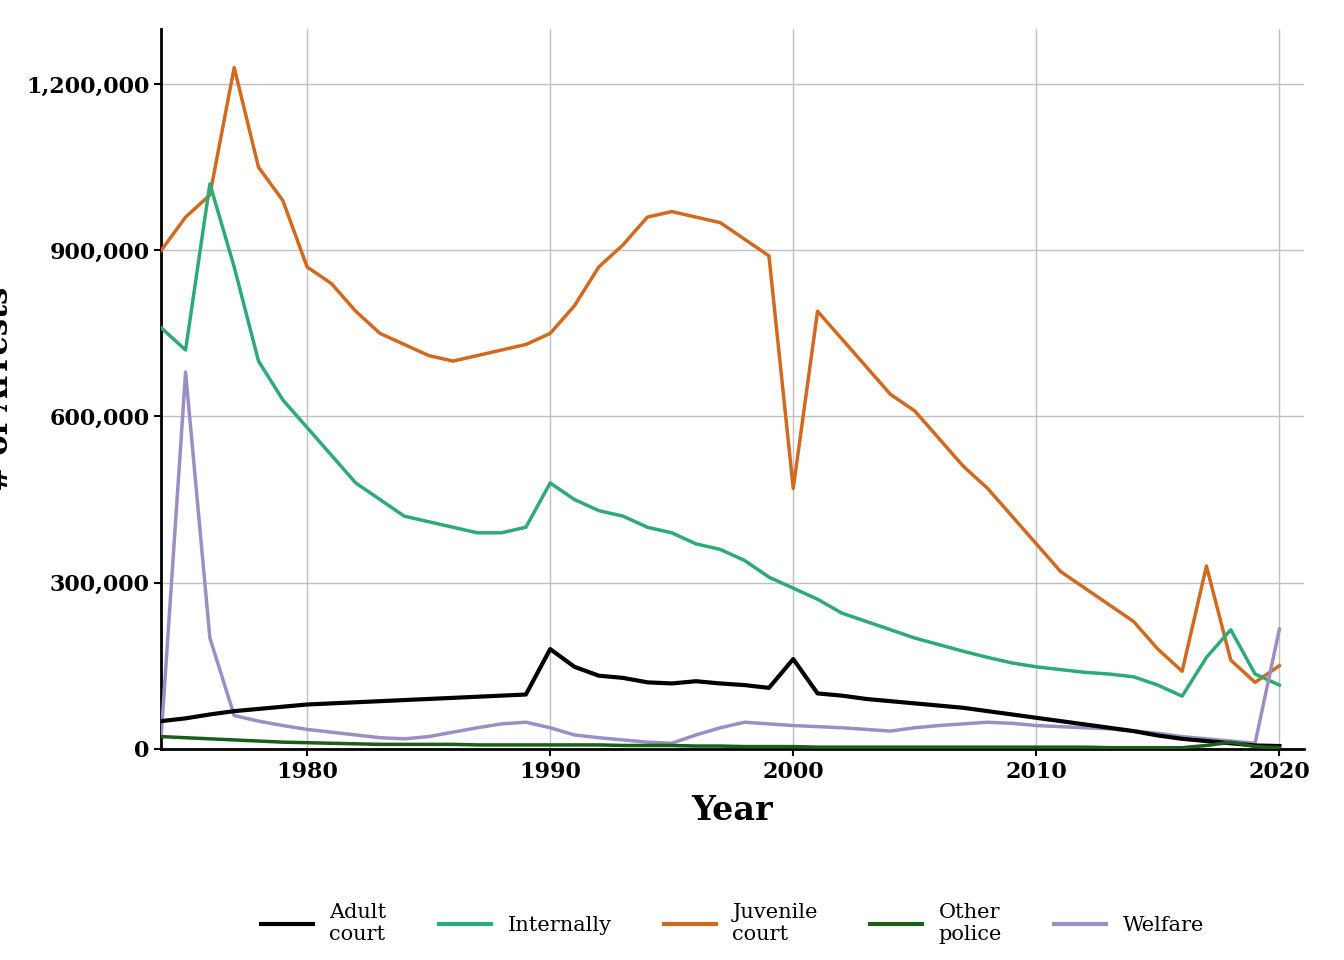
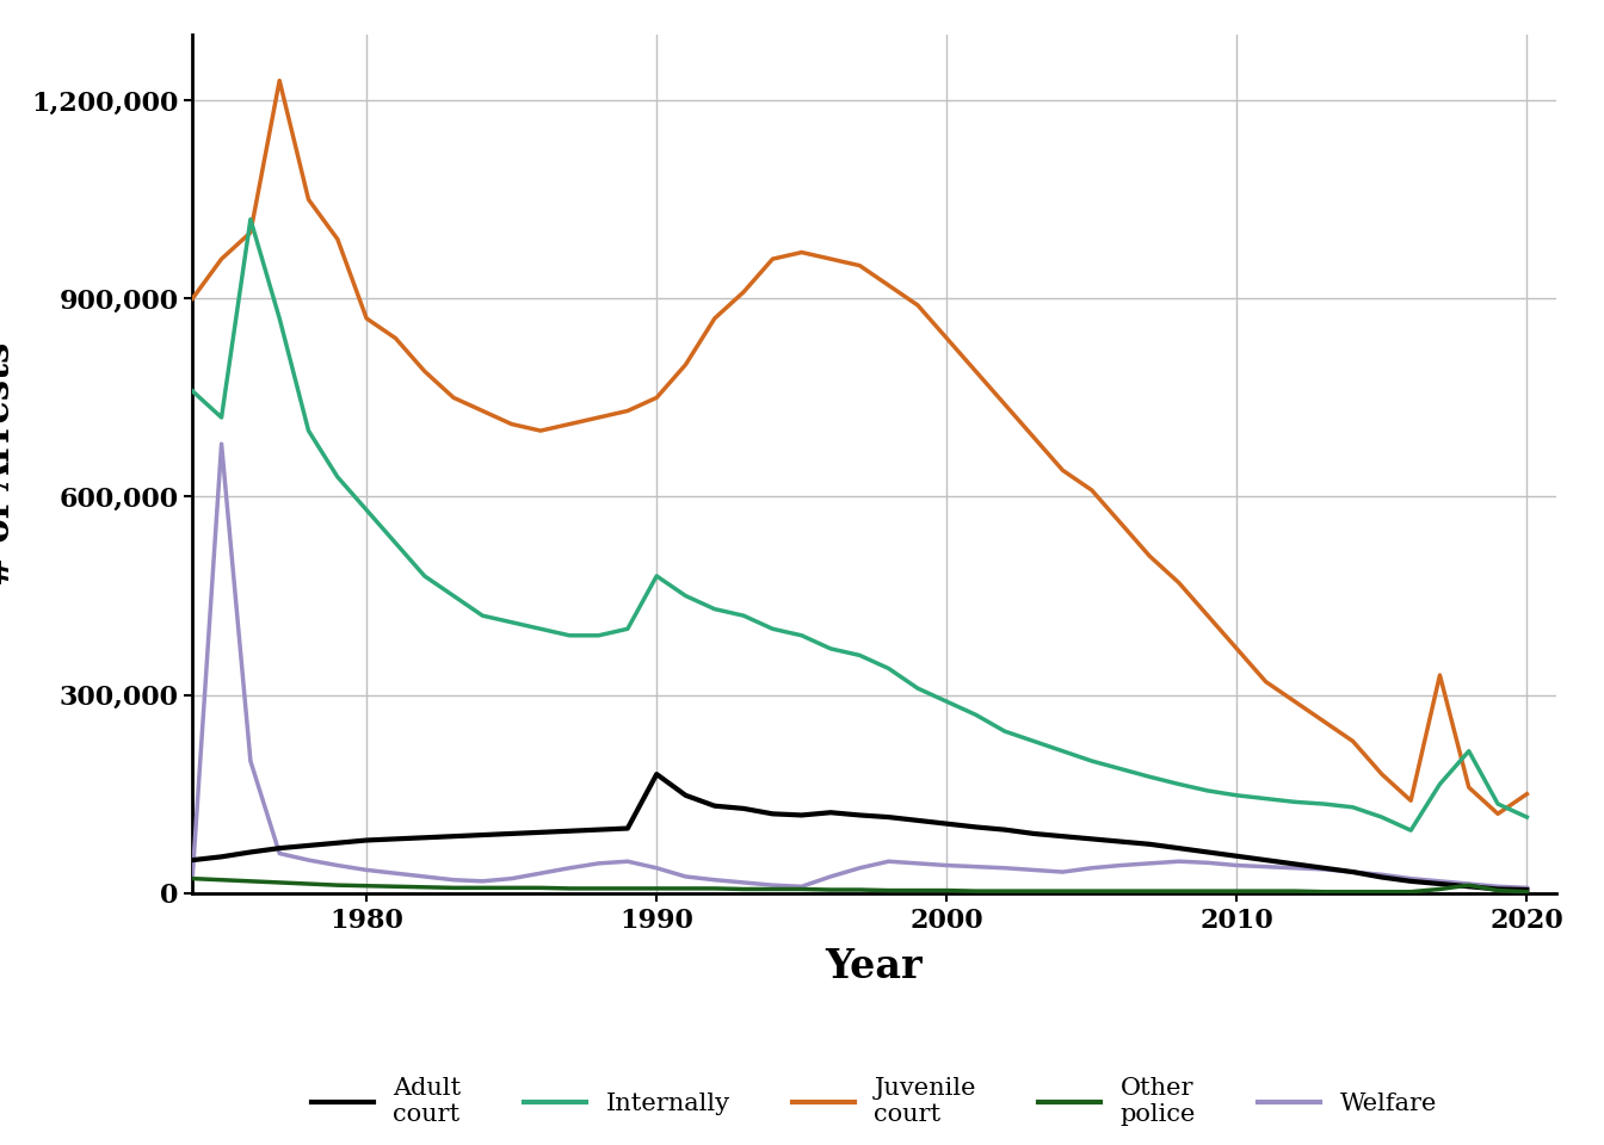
Juvenile court/2000: 470,000 -> 840,000
Adult court/2000: 162,000 -> 105,000
Welfare/2020: 216,000 -> 8,000
